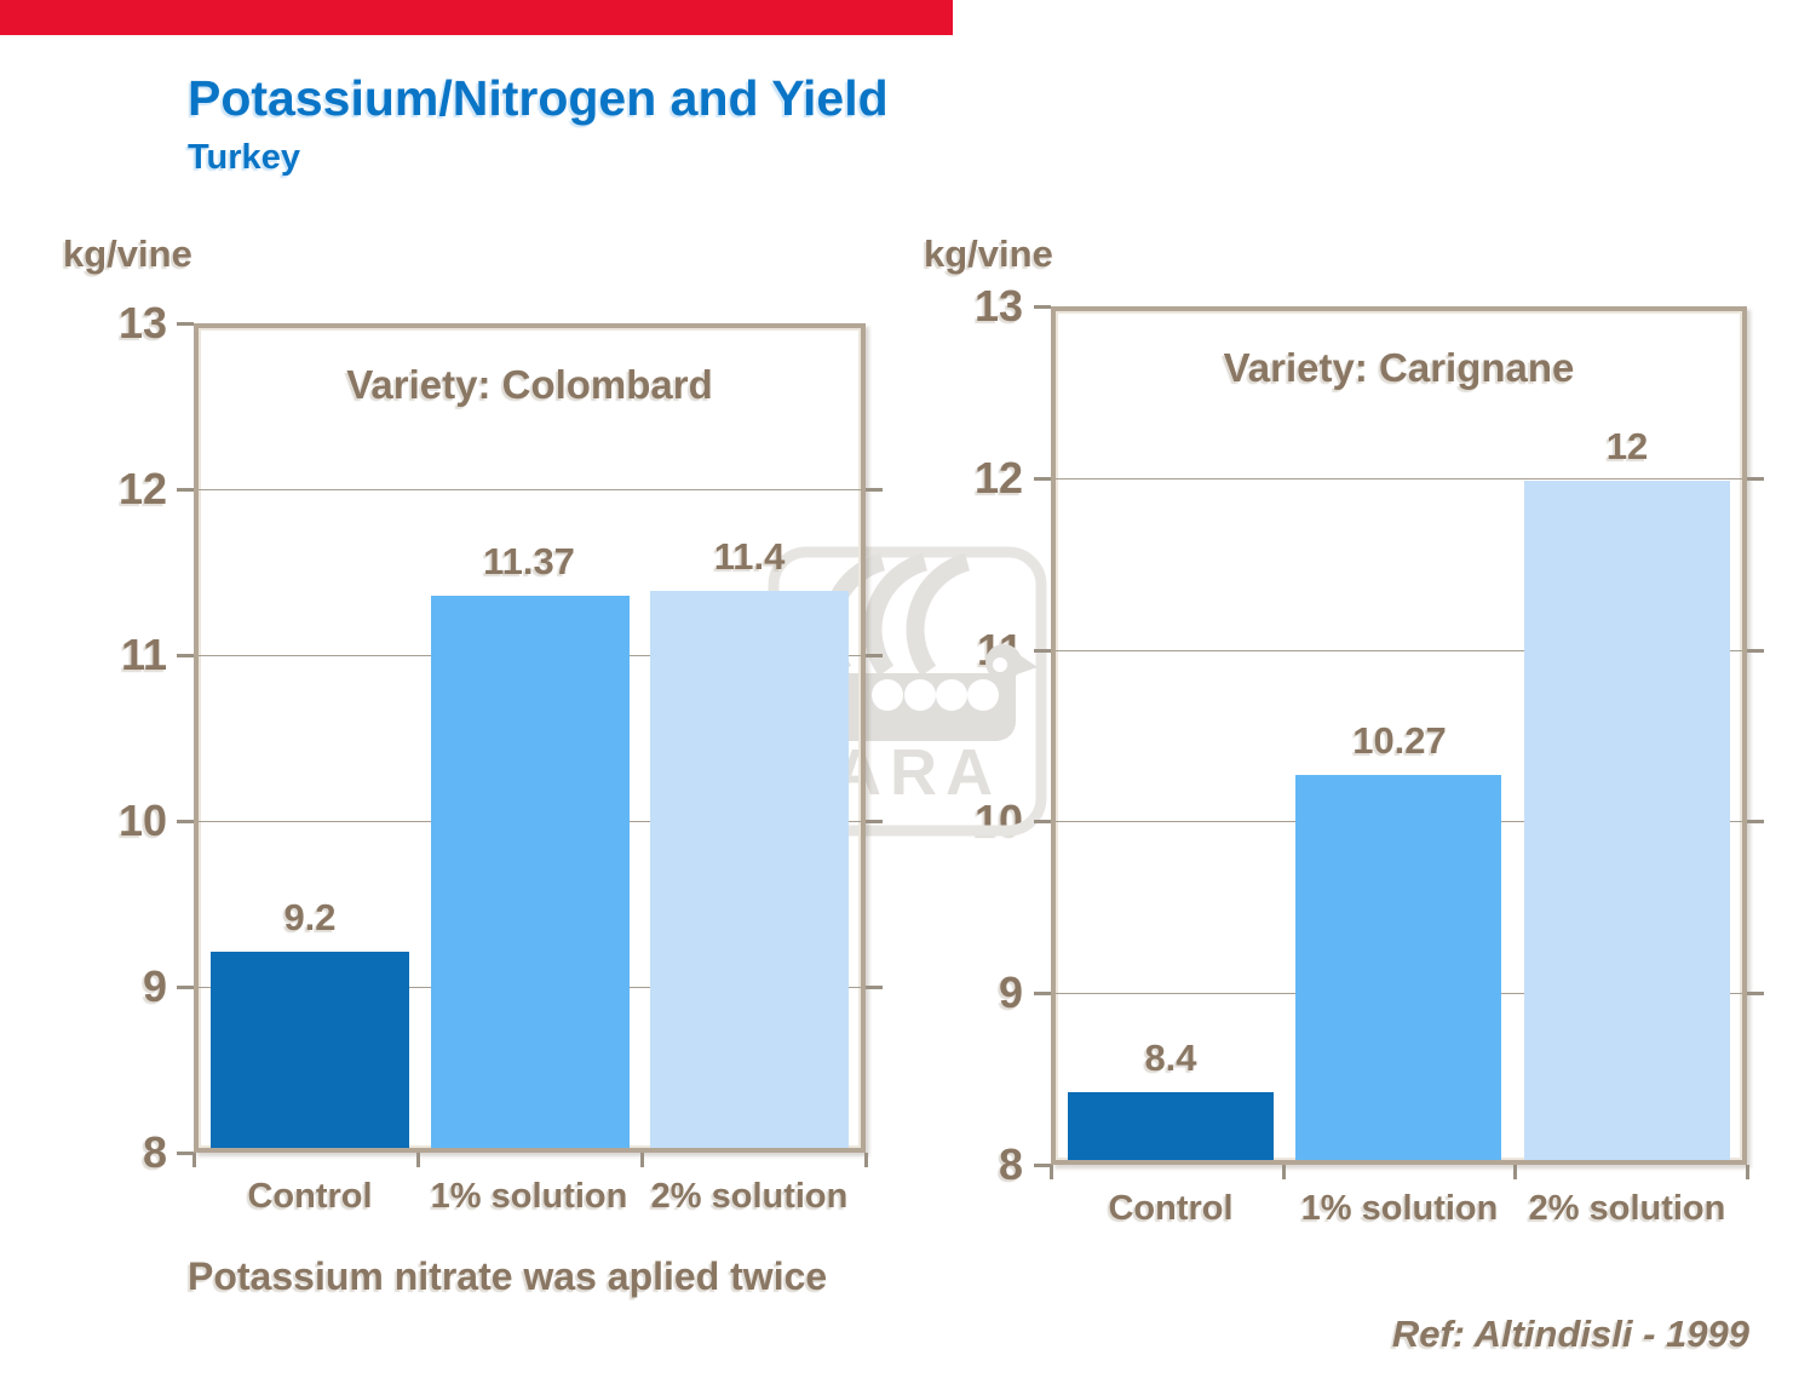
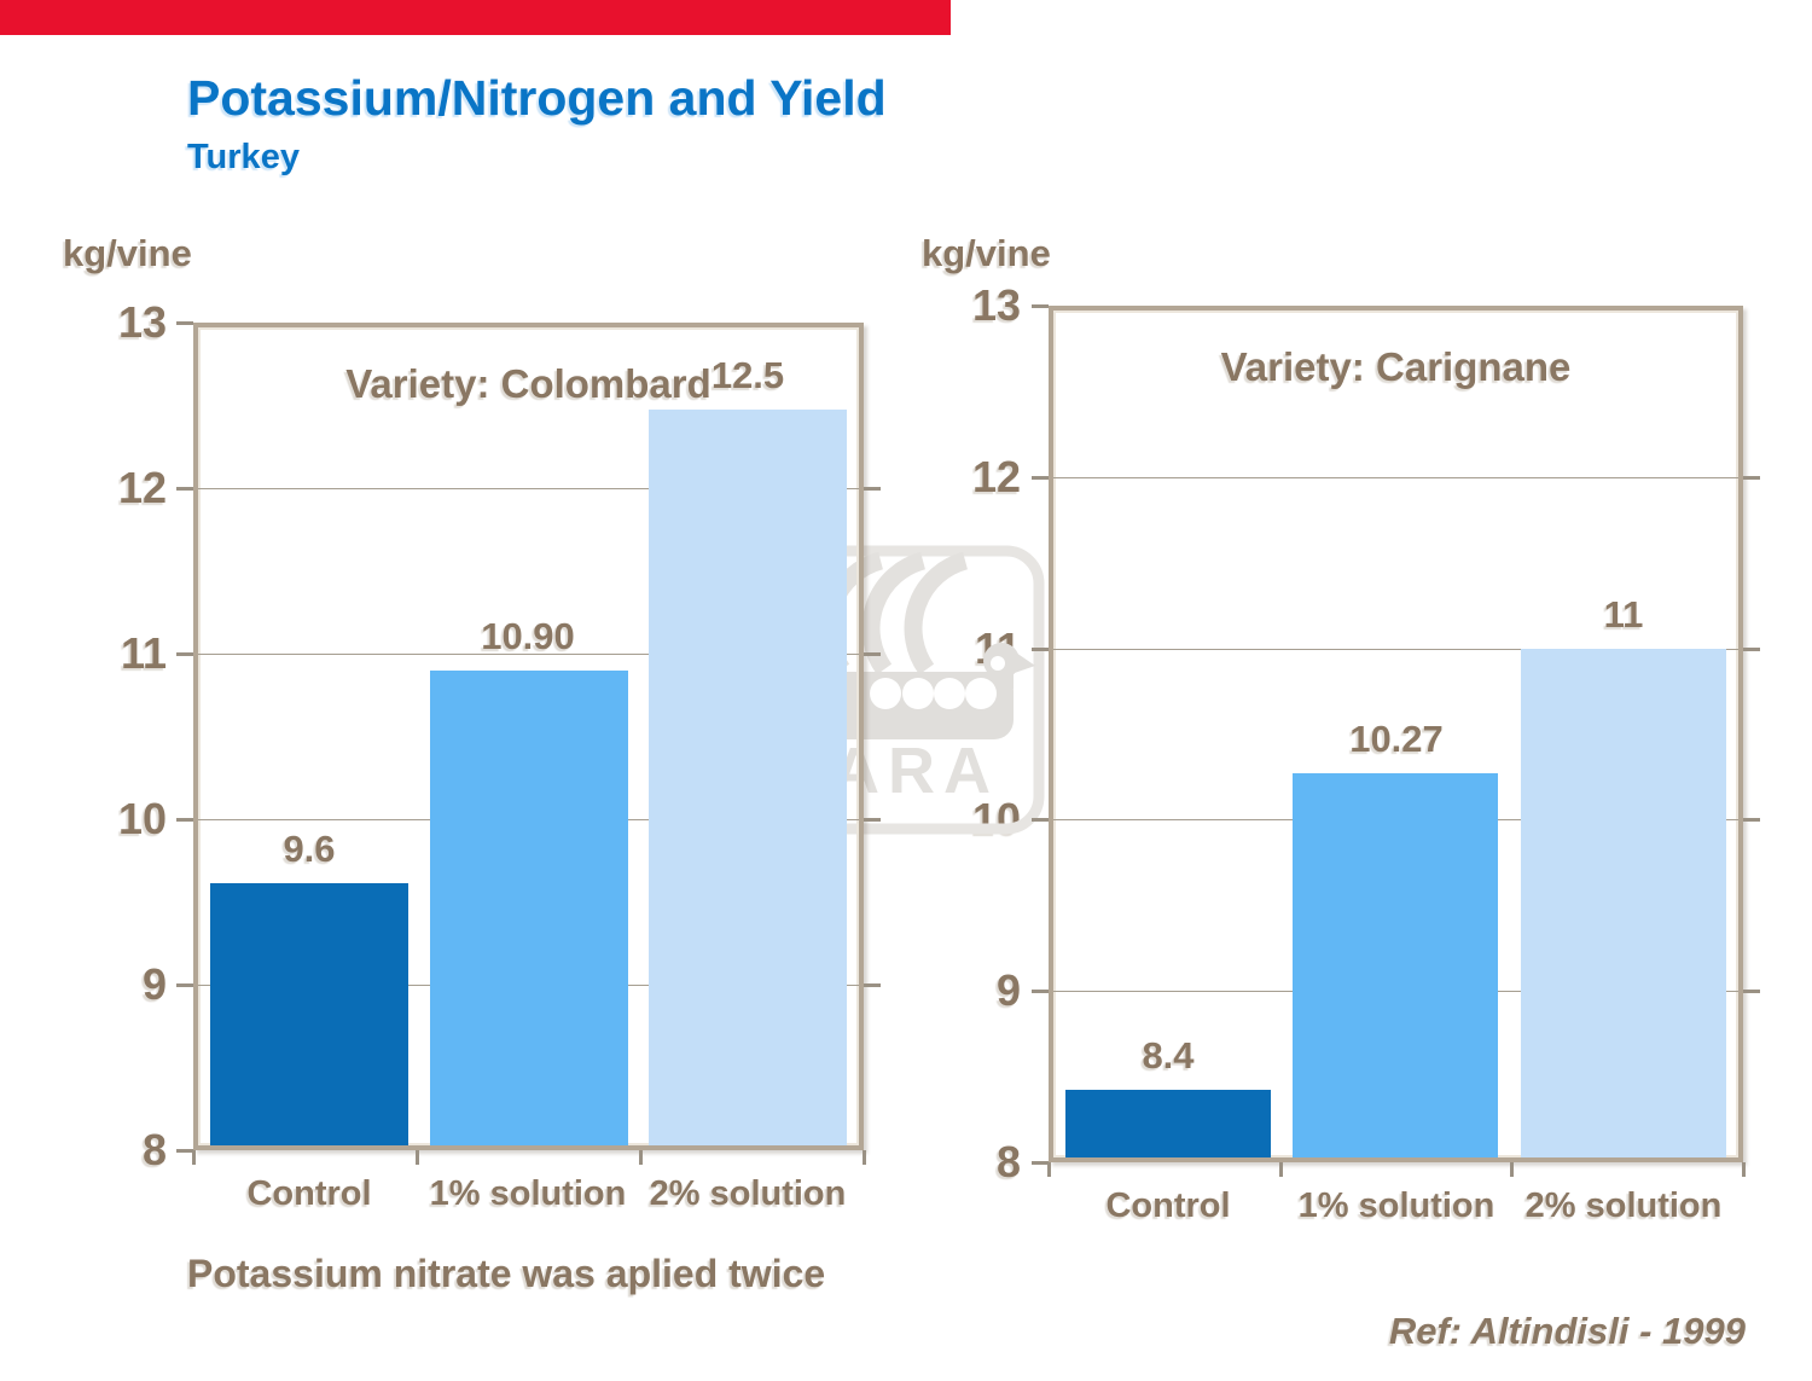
Variety: Colombard/Control: 9.2 -> 9.6
Variety: Colombard/1% solution: 11.37 -> 10.90
Variety: Colombard/2% solution: 11.4 -> 12.5
Variety: Carignane/2% solution: 12 -> 11
